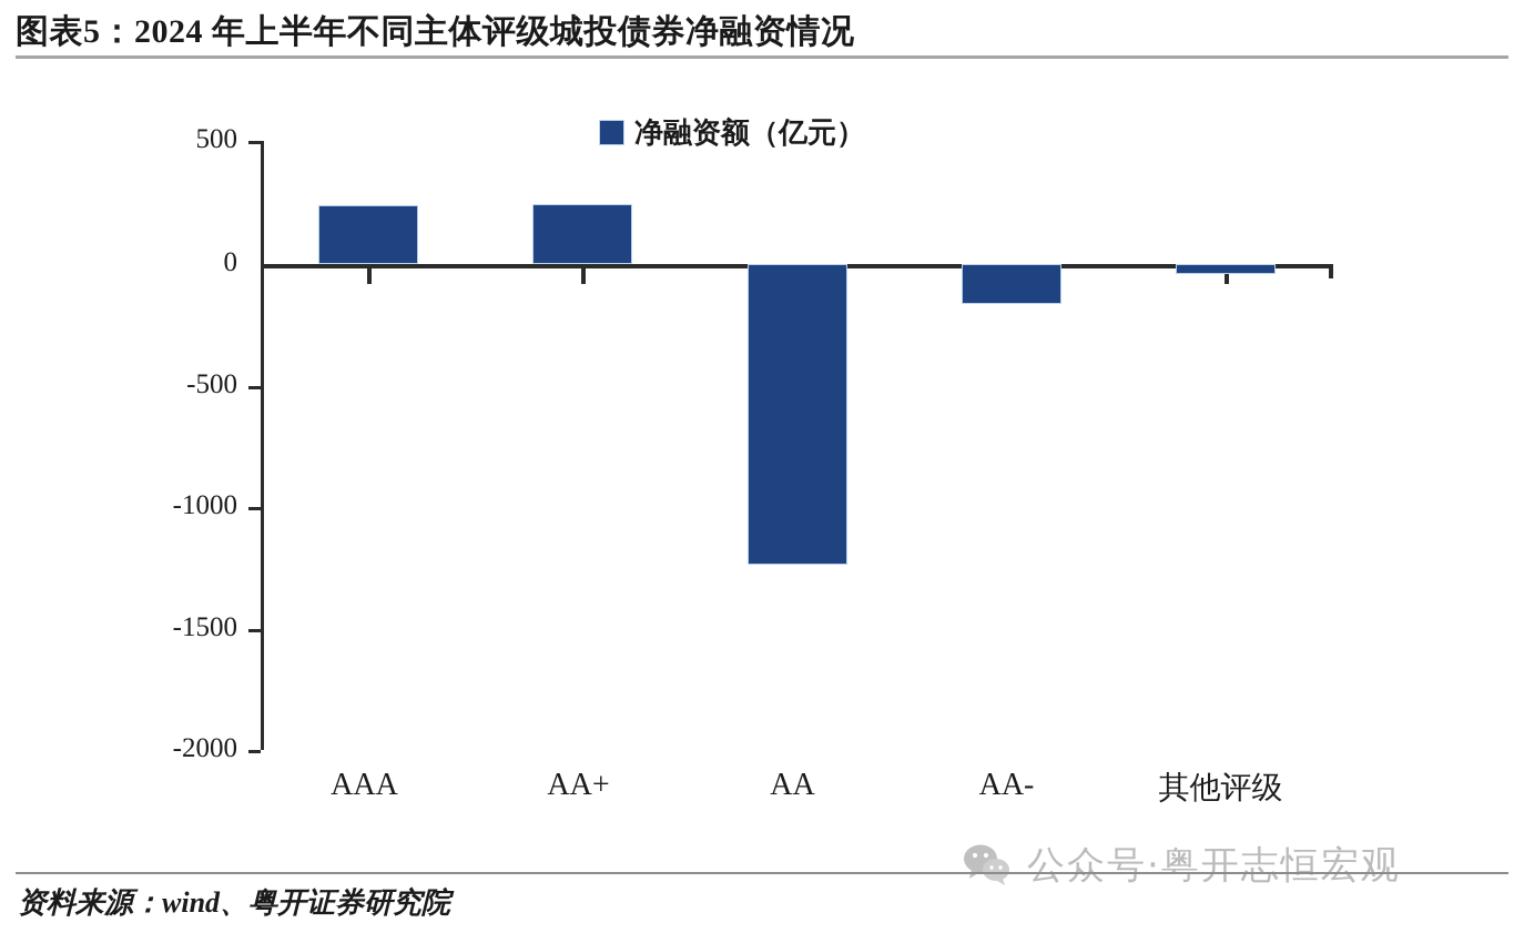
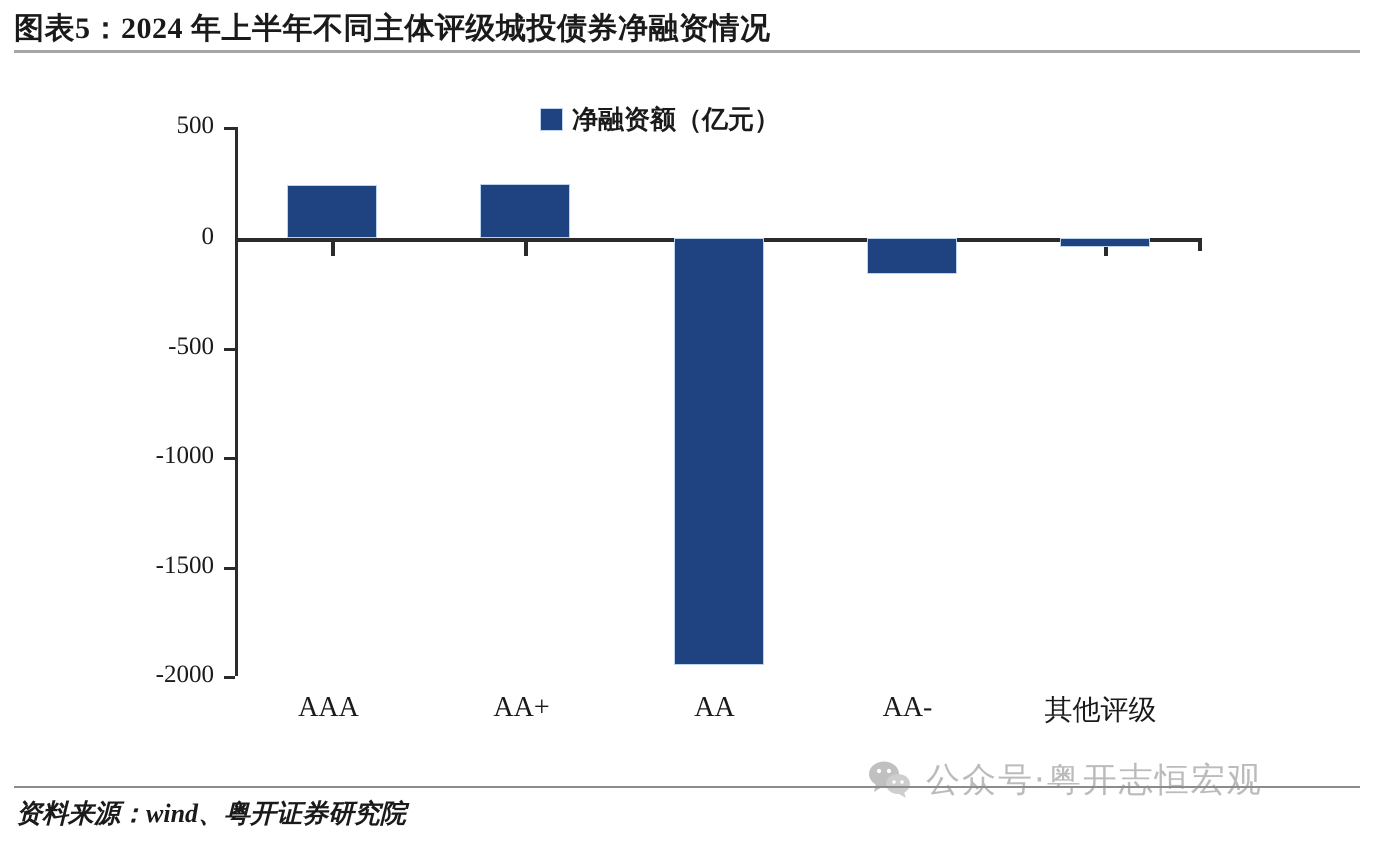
AA: -1220 -> -1920
